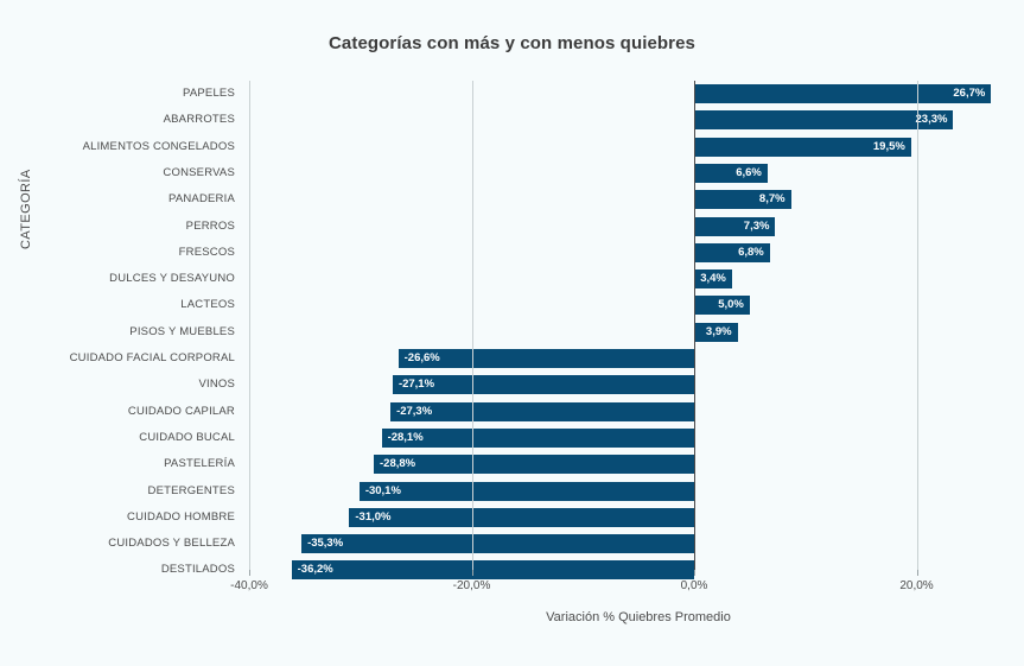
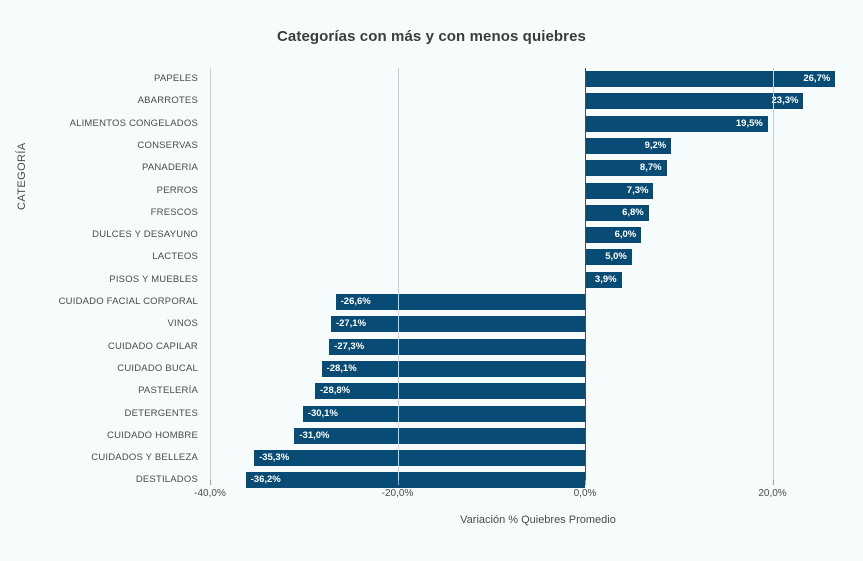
CONSERVAS: 6,6% -> 9,2%
DULCES Y DESAYUNO: 3,4% -> 6,0%
